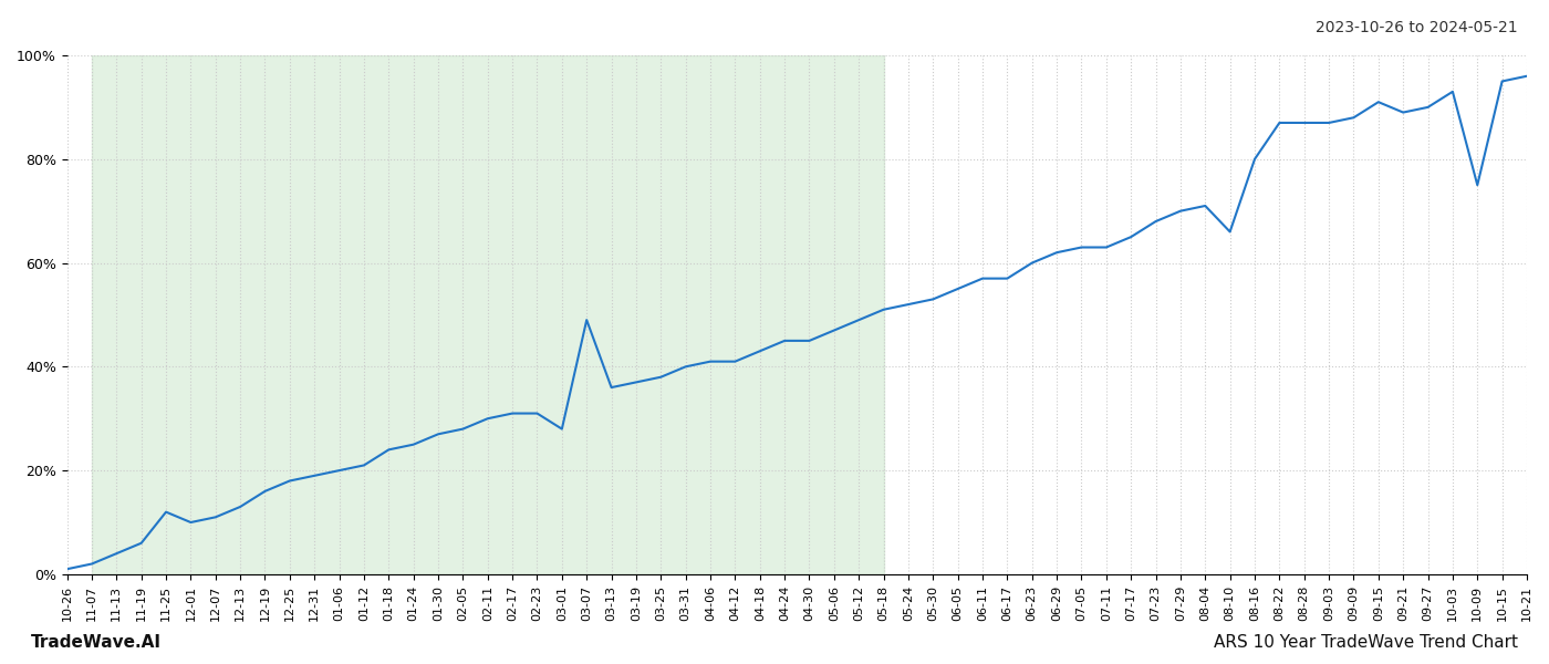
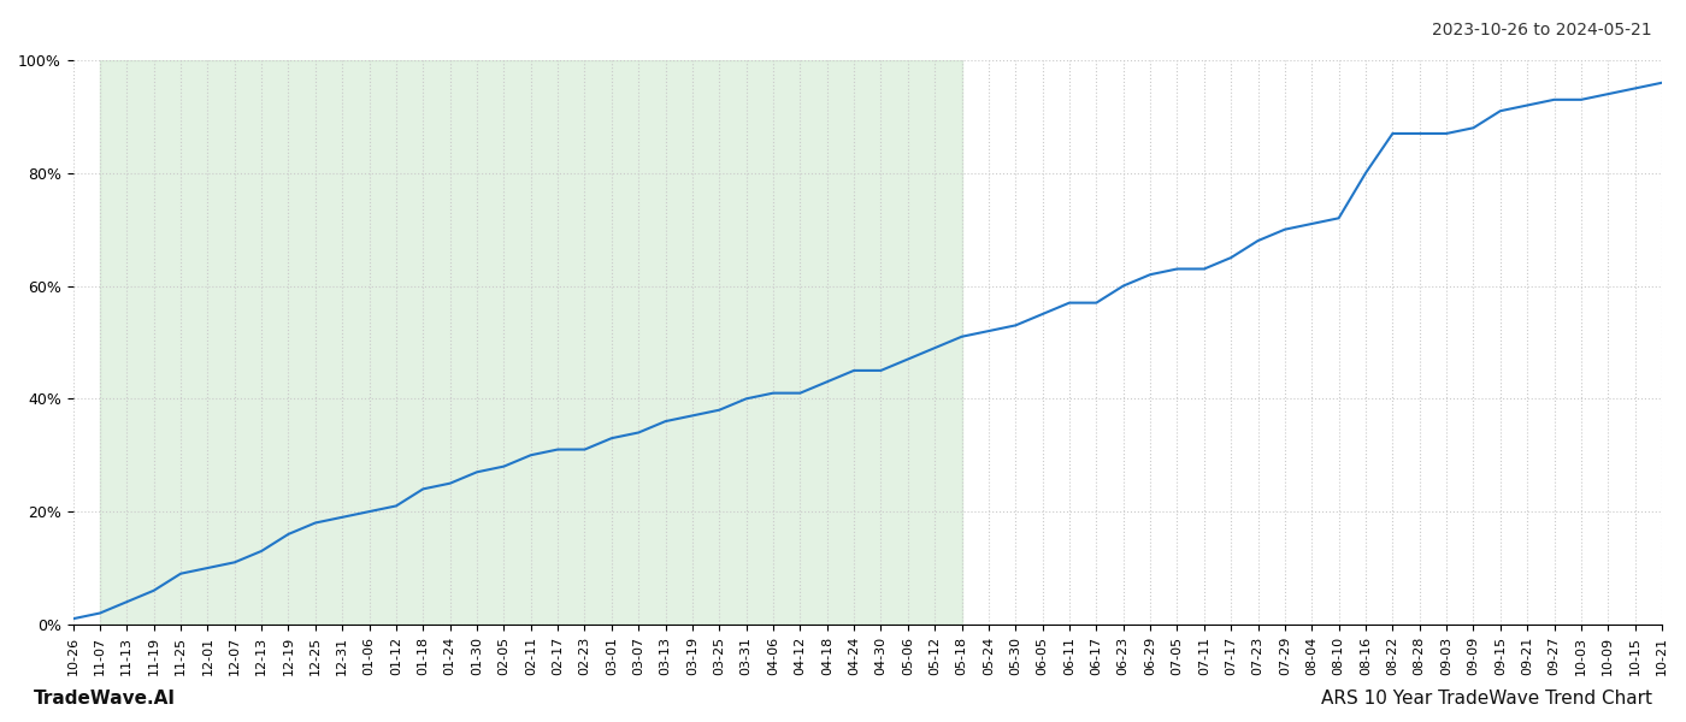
11-25: 12% -> 9%
03-01: 28% -> 33%
03-07: 49% -> 34%
08-10: 66% -> 72%
09-21: 89% -> 92%
09-27: 90% -> 93%
10-09: 75% -> 94%
